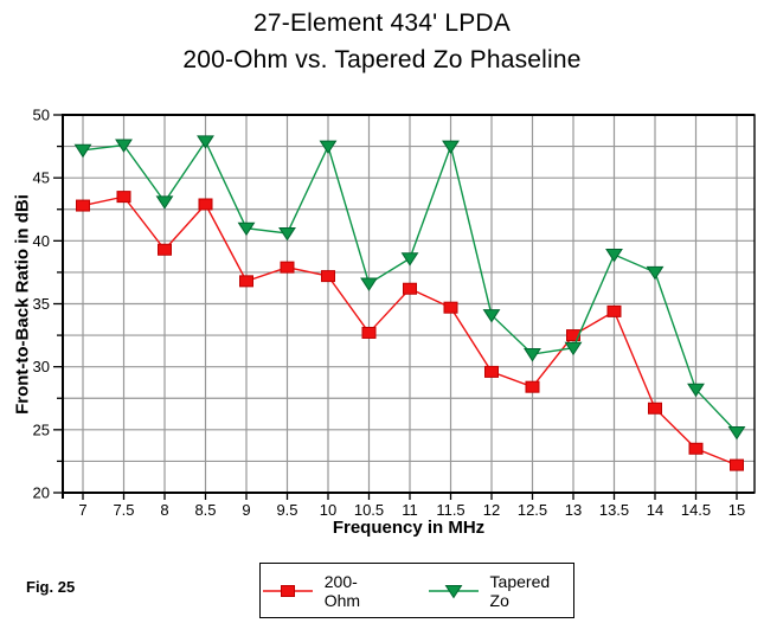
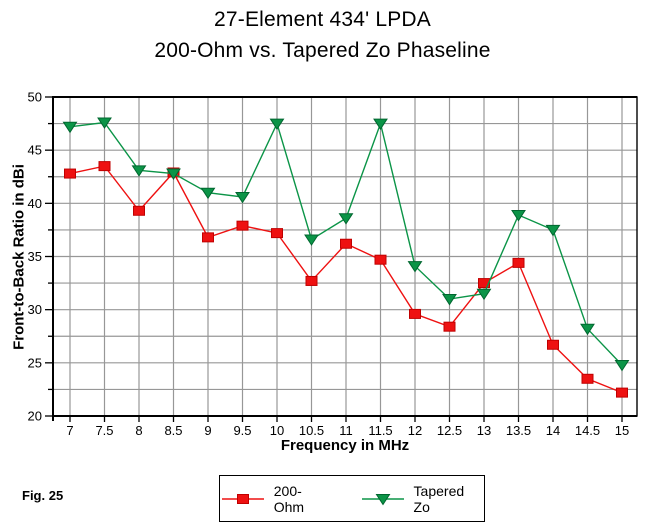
Tapered Zo/8.5: 47.9 -> 42.8
